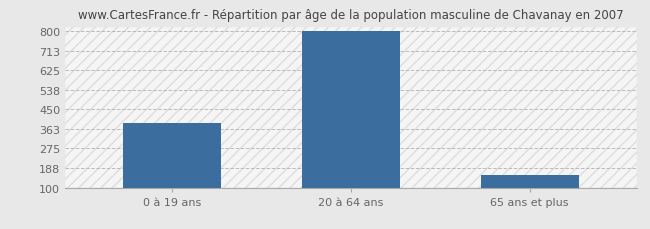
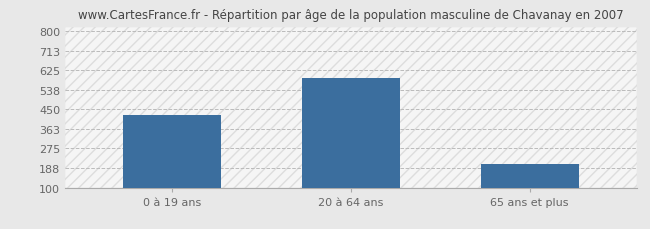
0 à 19 ans: 390 -> 425
20 à 64 ans: 800 -> 590
65 ans et plus: 155 -> 205
